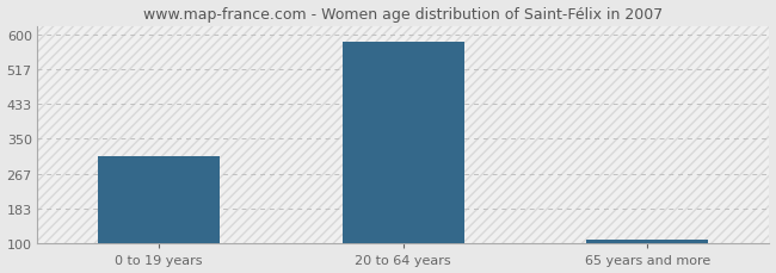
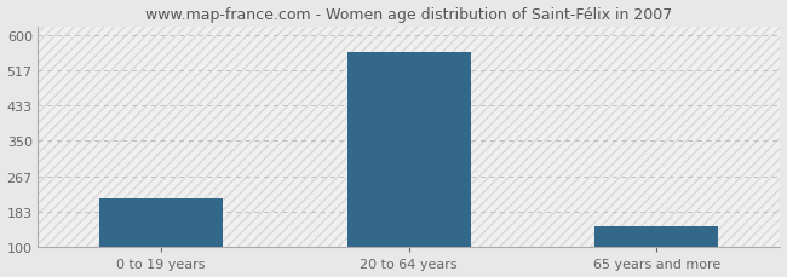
0 to 19 years: 308 -> 215
20 to 64 years: 583 -> 560
65 years and more: 110 -> 150
